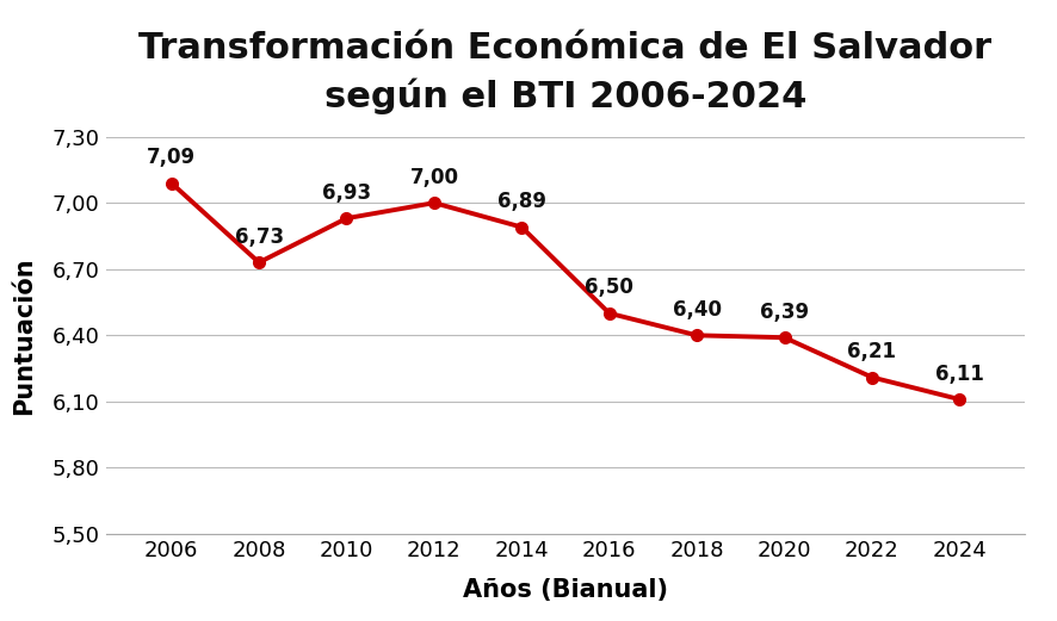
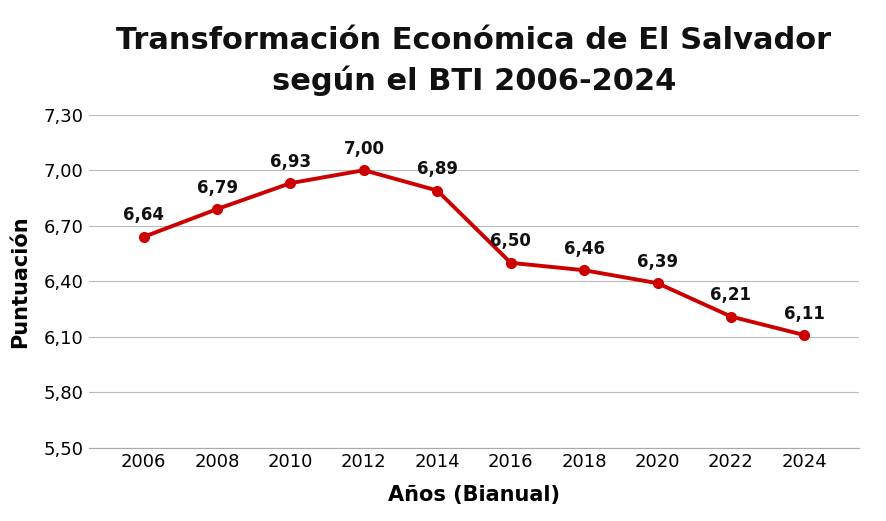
2006: 7,09 -> 6,64
2008: 6,73 -> 6,79
2018: 6,40 -> 6,46
